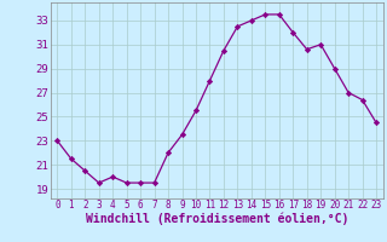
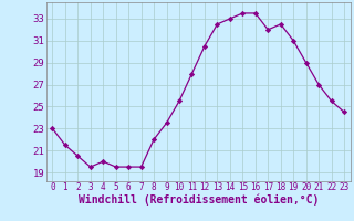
18: 30.6 -> 32.5
22: 26.4 -> 25.5
